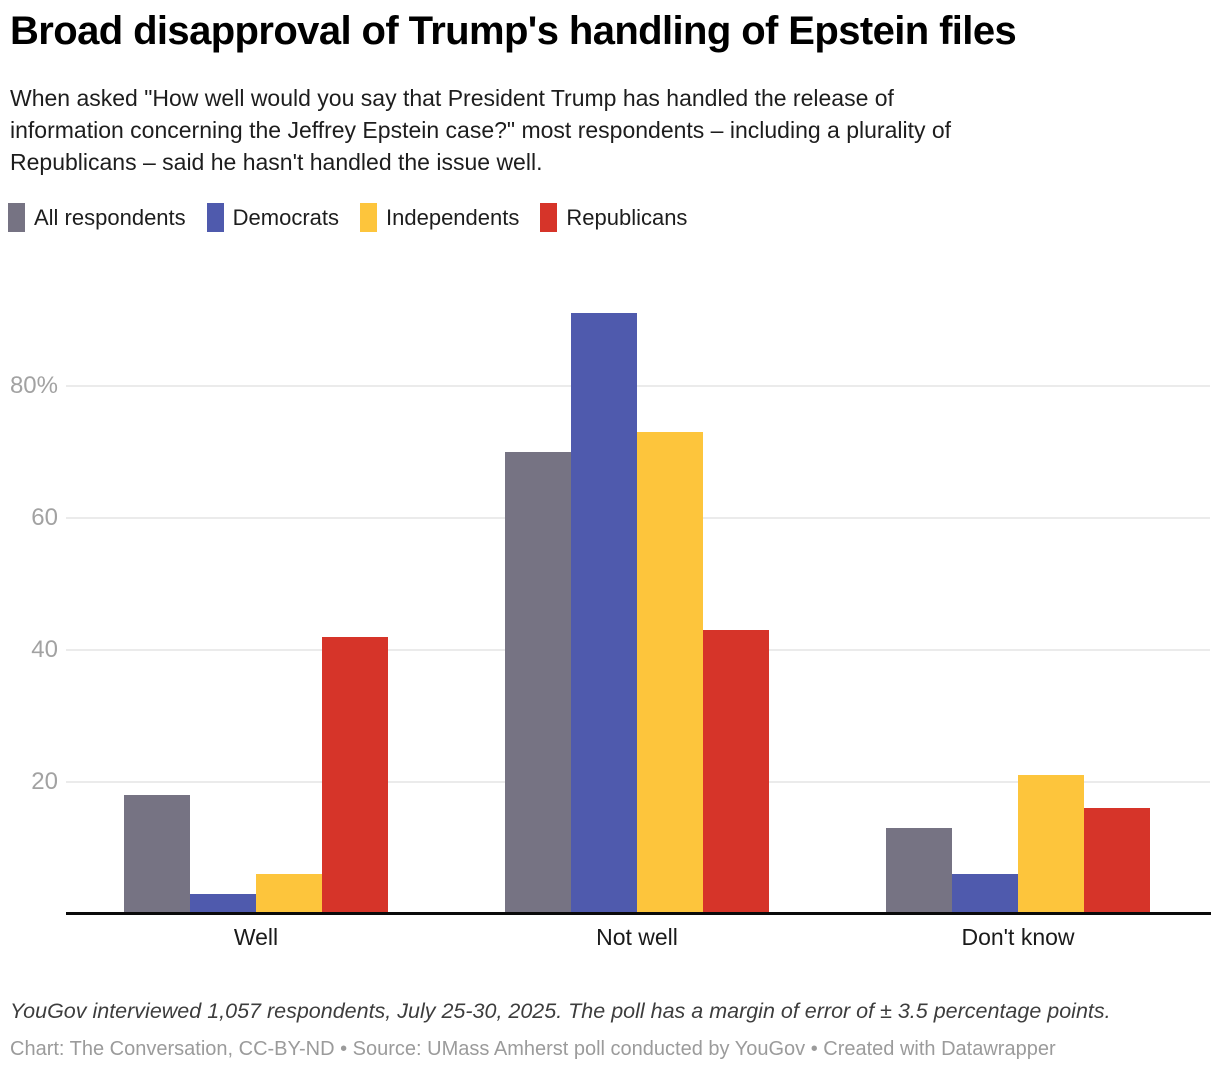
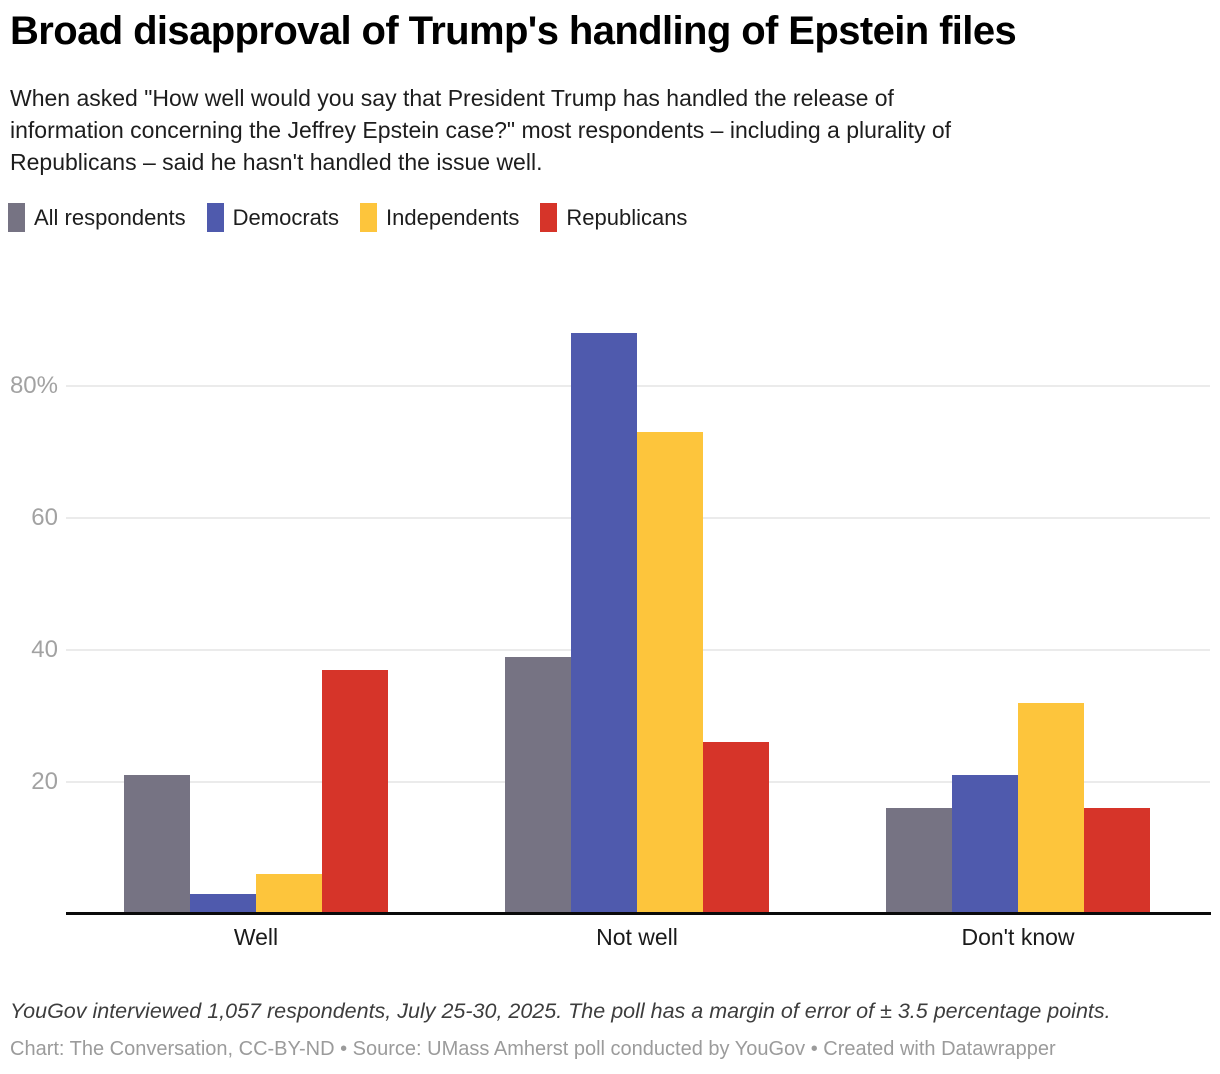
All respondents/Well: 18% -> 21%
Republicans/Well: 42% -> 37%
All respondents/Not well: 70% -> 39%
Democrats/Not well: 91% -> 88%
Republicans/Not well: 43% -> 26%
All respondents/Don't know: 13% -> 16%
Democrats/Don't know: 6% -> 21%
Independents/Don't know: 21% -> 32%
